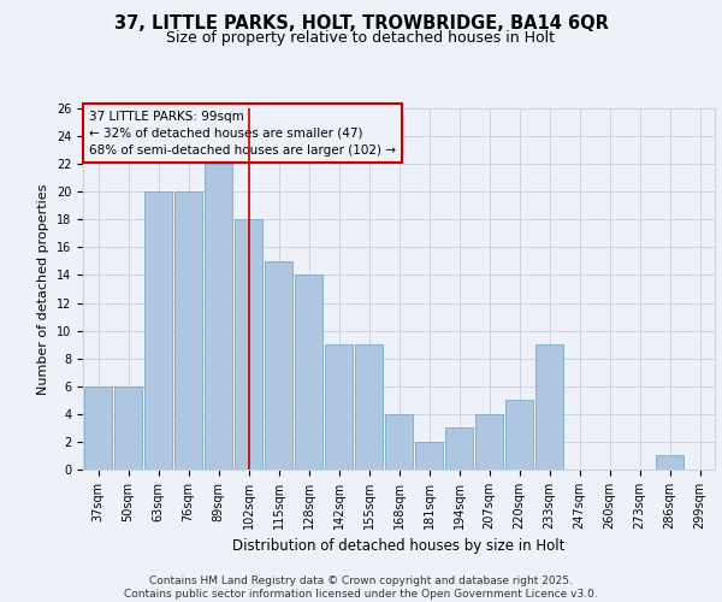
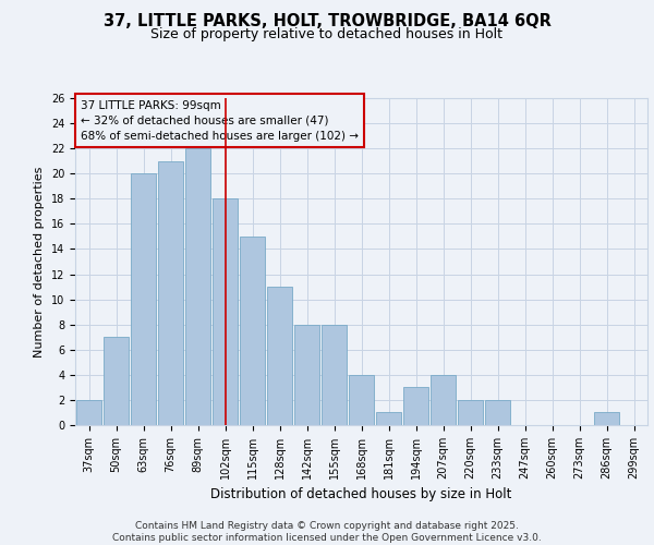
37sqm: 6 -> 2
50sqm: 6 -> 7
76sqm: 20 -> 21
128sqm: 14 -> 11
142sqm: 9 -> 8
155sqm: 9 -> 8
181sqm: 2 -> 1
220sqm: 5 -> 2
233sqm: 9 -> 2
